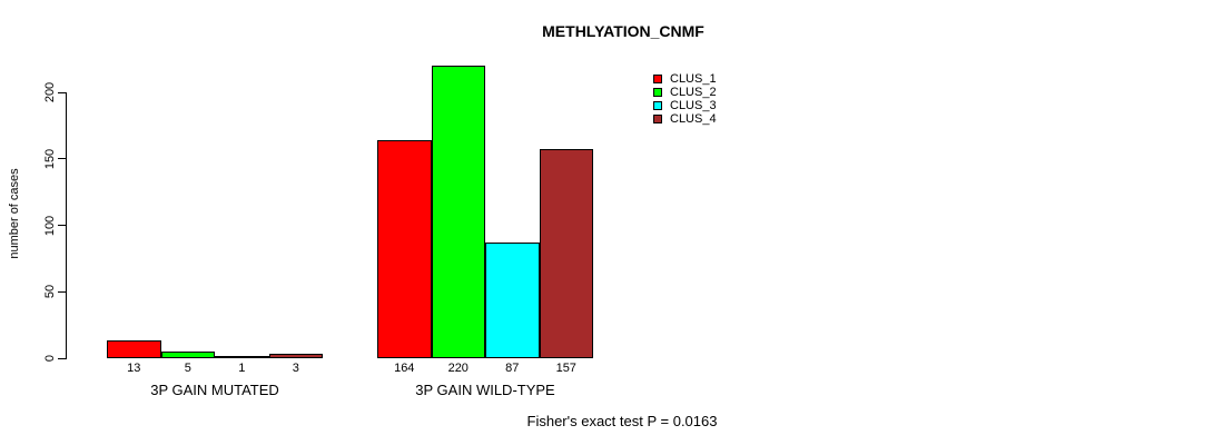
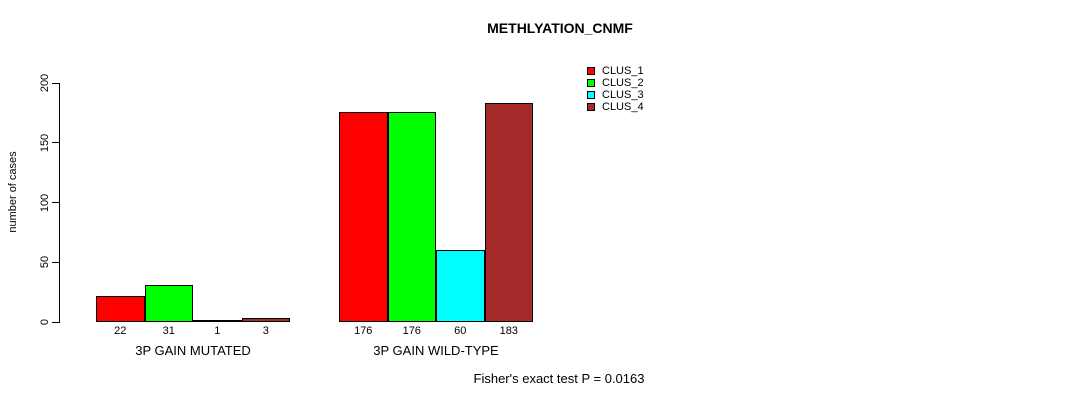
CLUS_1/3P GAIN MUTATED: 13 -> 22
CLUS_2/3P GAIN MUTATED: 5 -> 31
CLUS_1/3P GAIN WILD-TYPE: 164 -> 176
CLUS_2/3P GAIN WILD-TYPE: 220 -> 176
CLUS_3/3P GAIN WILD-TYPE: 87 -> 60
CLUS_4/3P GAIN WILD-TYPE: 157 -> 183
